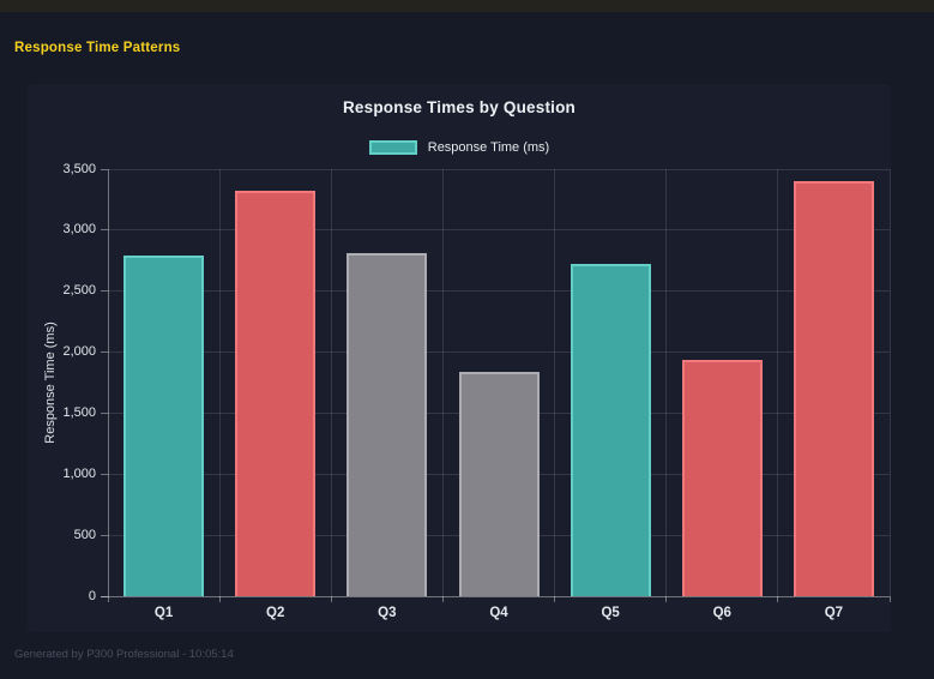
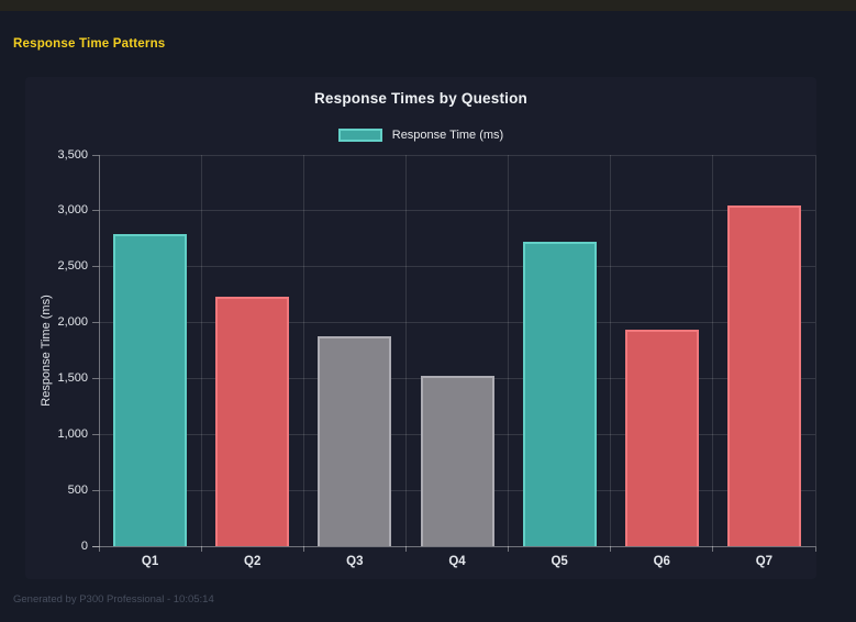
Q2: 3320 -> 2230
Q3: 2810 -> 1880
Q4: 1840 -> 1520
Q7: 3400 -> 3050
